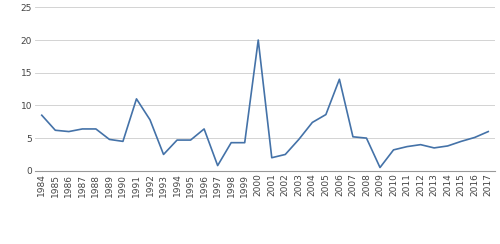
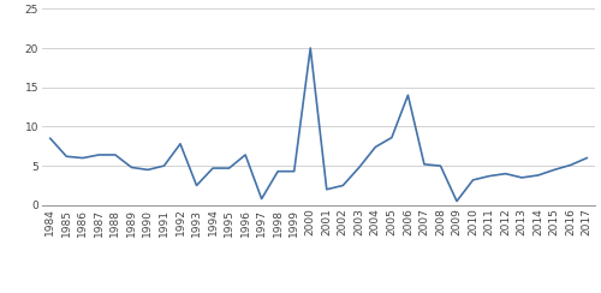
1991: 11.0 -> 5.0
